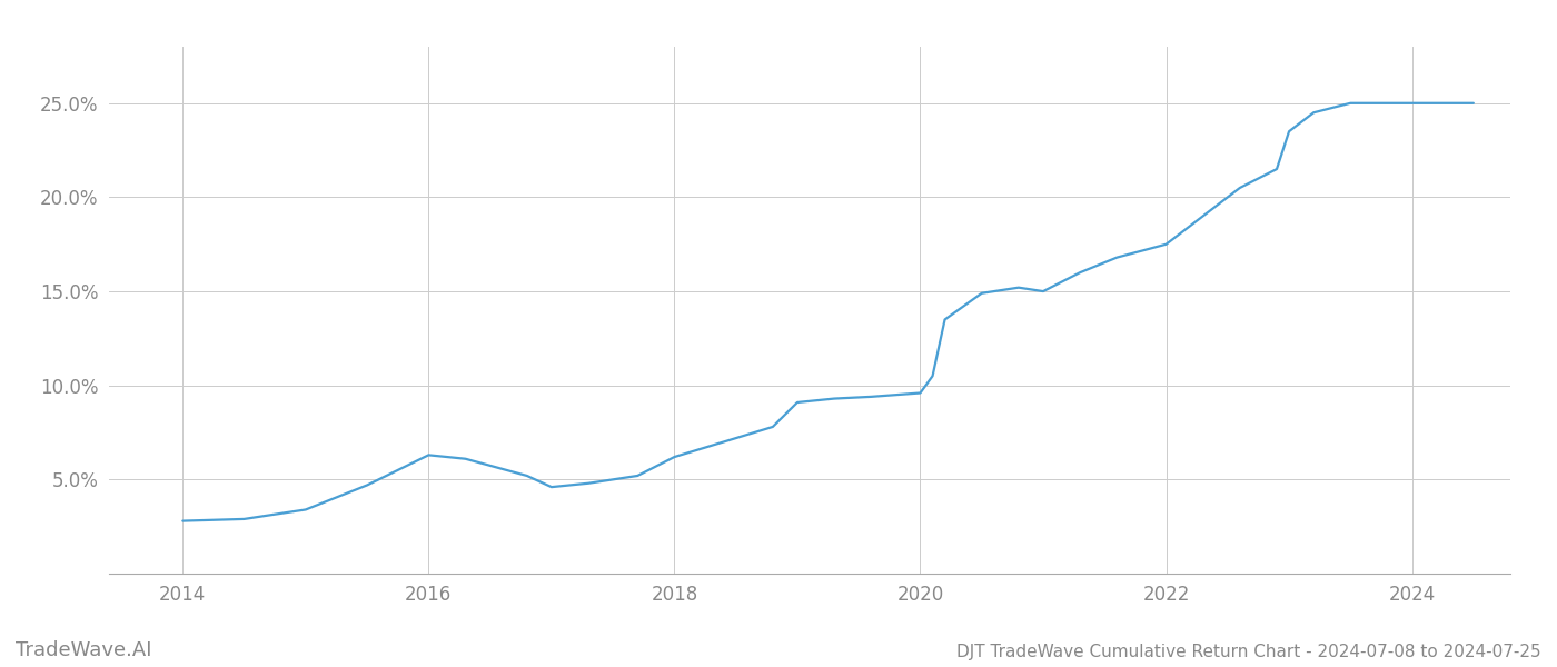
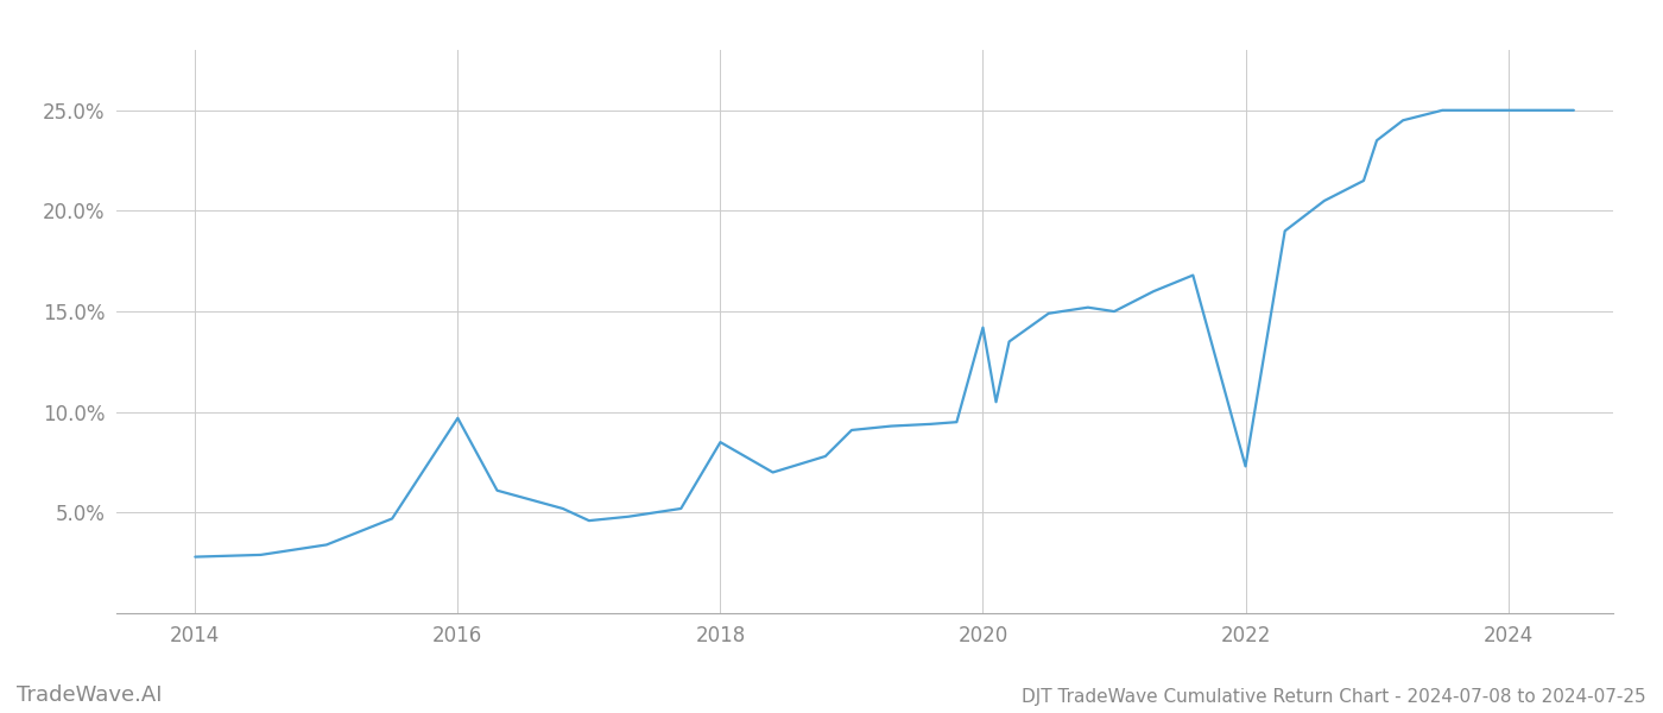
2016: 6.3% -> 9.7%
2018: 6.2% -> 8.5%
2020: 9.6% -> 14.2%
2022: 17.5% -> 7.3%
